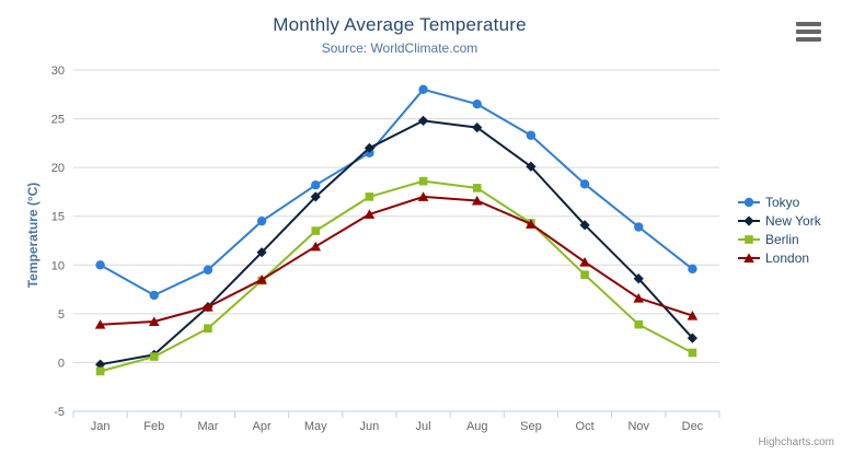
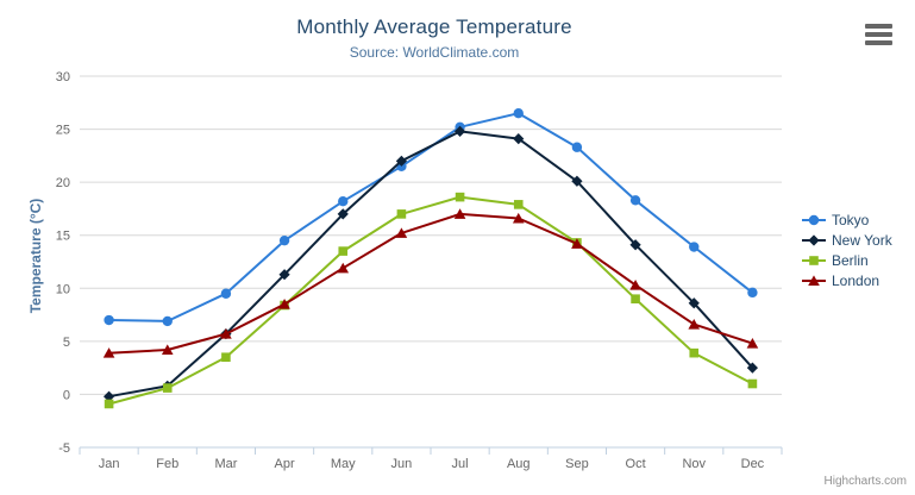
Tokyo/Jan: 10 -> 7
Tokyo/Jul: 28 -> 25
